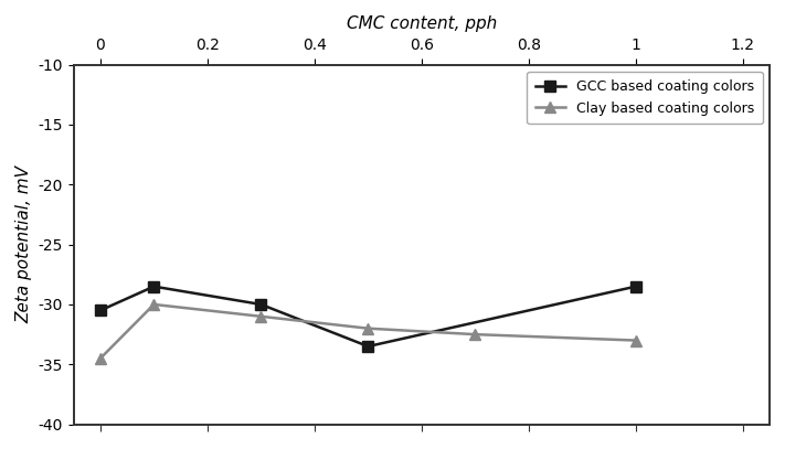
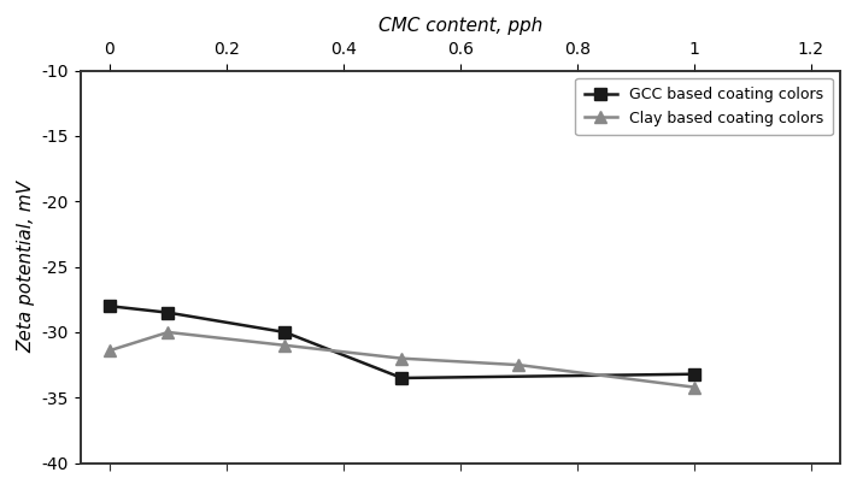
GCC based coating colors/0: -30.5 -> -28.0
Clay based coating colors/0: -34.5 -> -31.4
GCC based coating colors/1: -28.5 -> -33.2
Clay based coating colors/1: -33.0 -> -34.2
